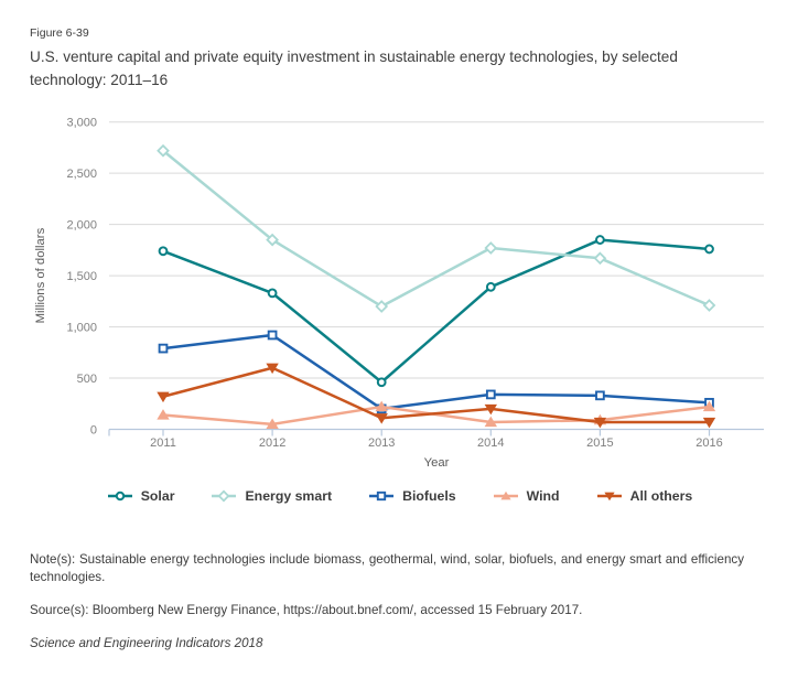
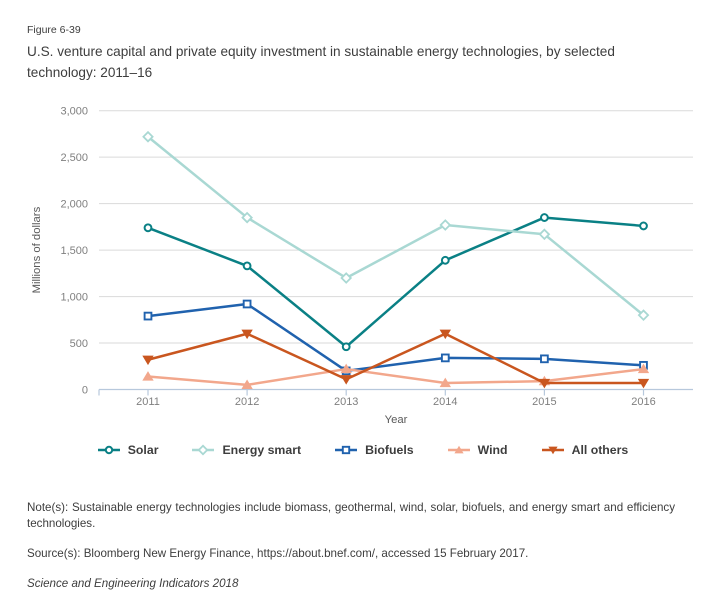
All others/2014: 200 -> 600
Energy smart/2016: 1200 -> 800
